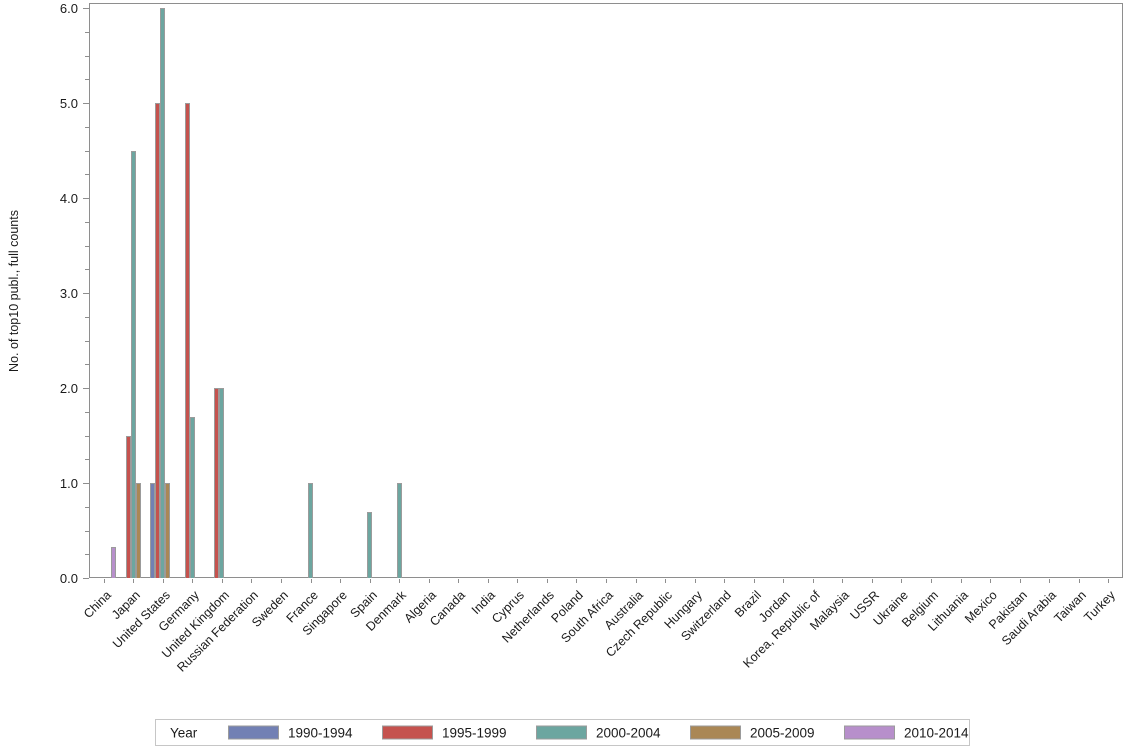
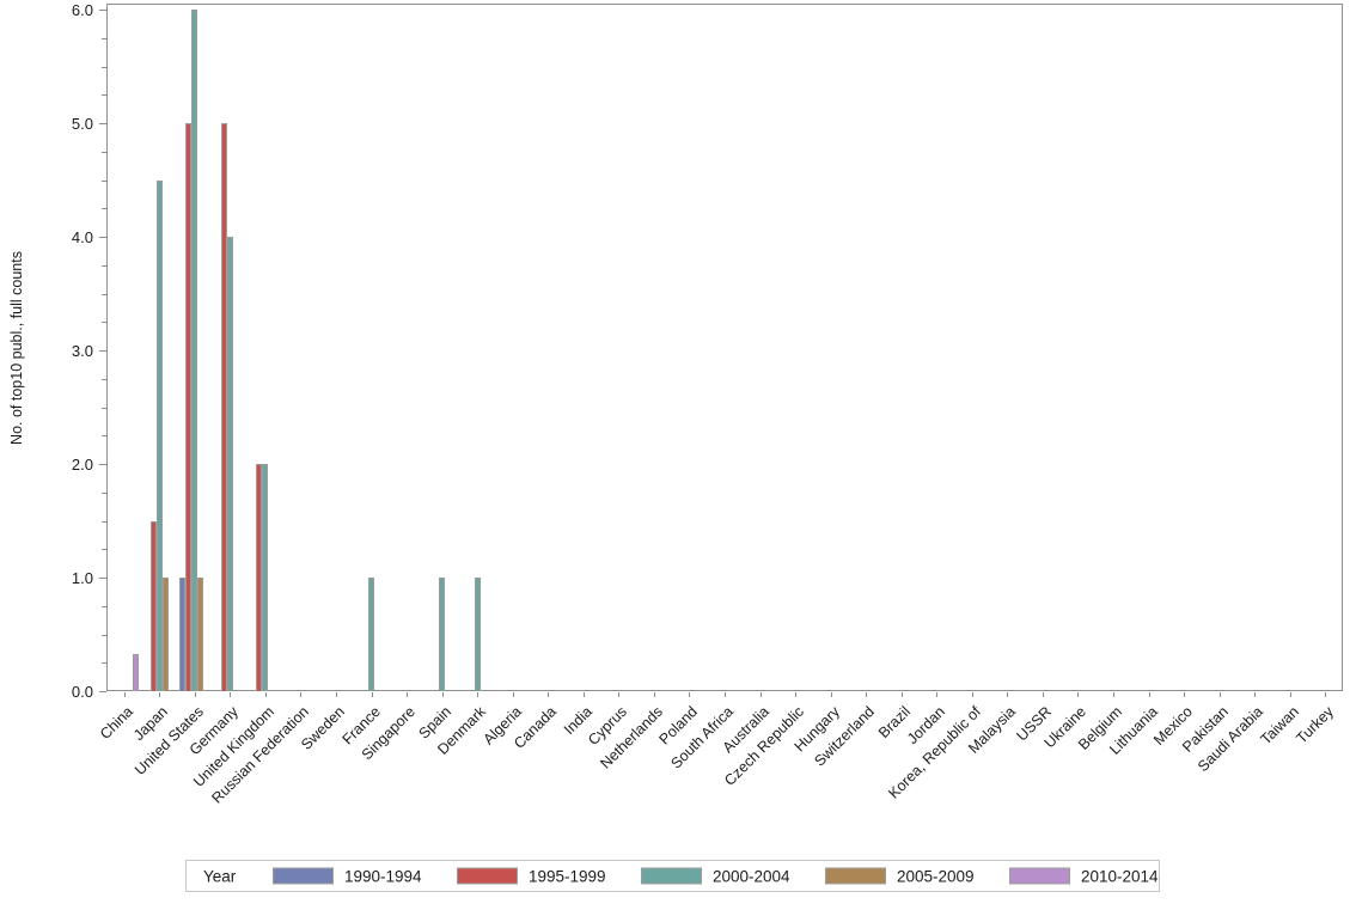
2000-2004/Germany: 1.7 -> 4.0
2000-2004/Spain: 0.7 -> 1.0
